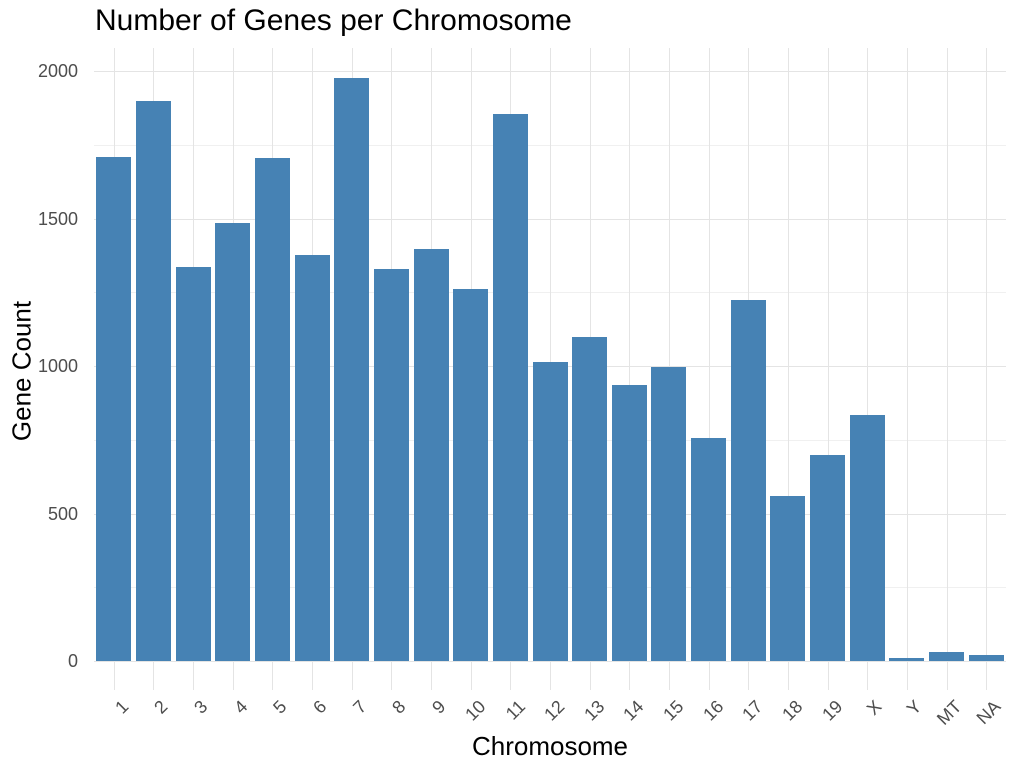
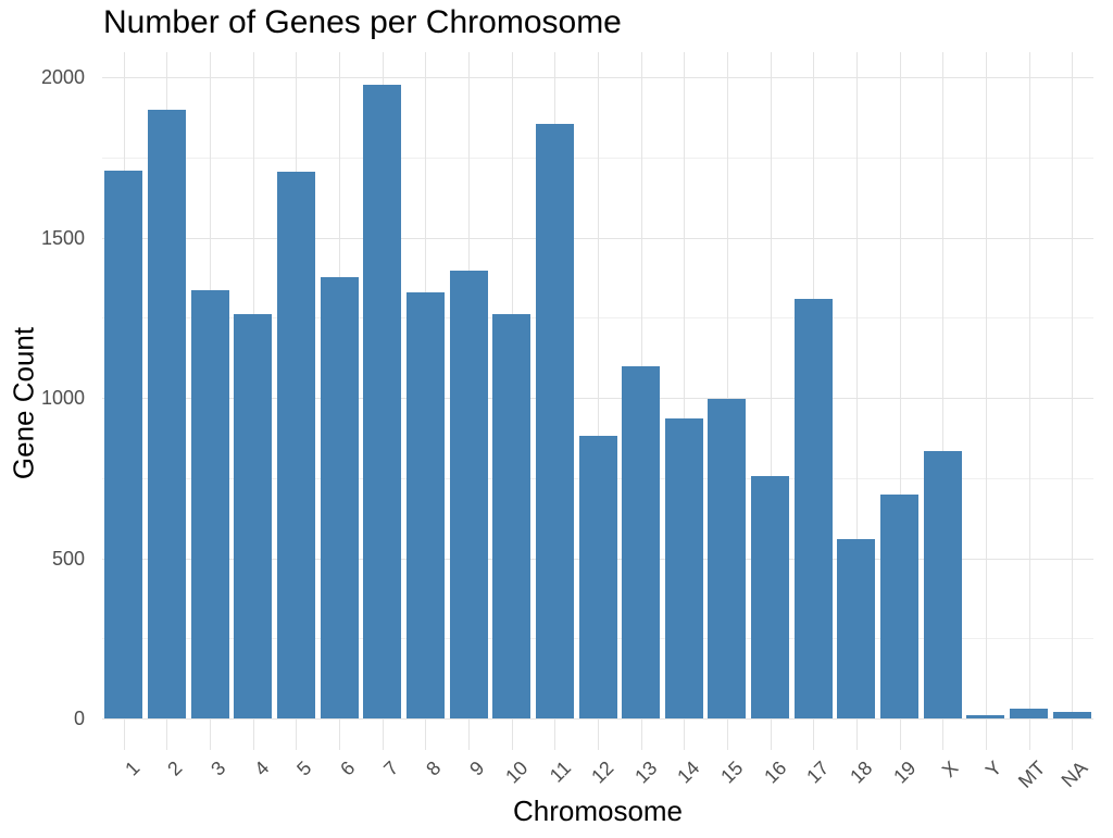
4: 1480 -> 1260
12: 1020 -> 880
17: 1220 -> 1310
